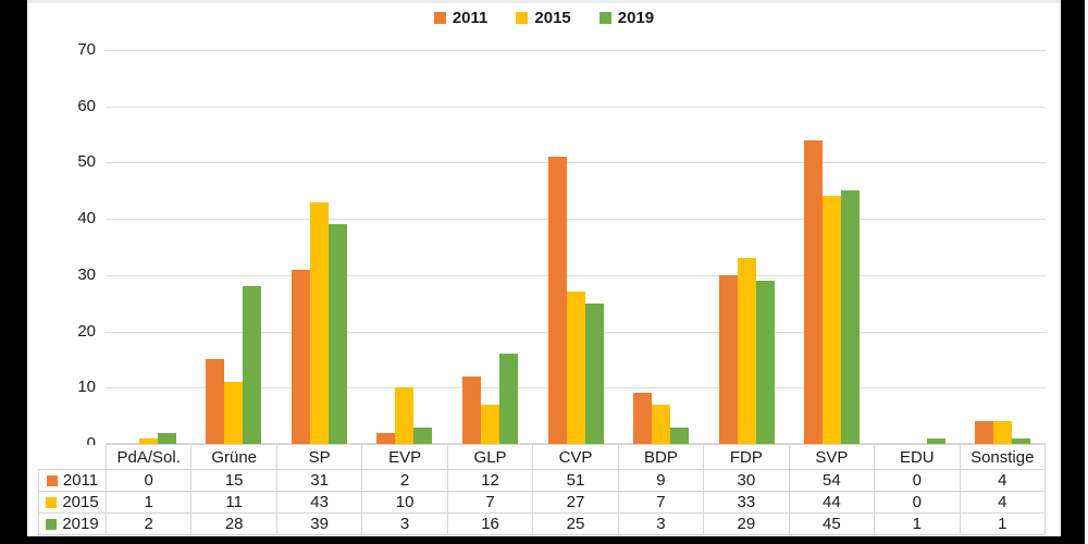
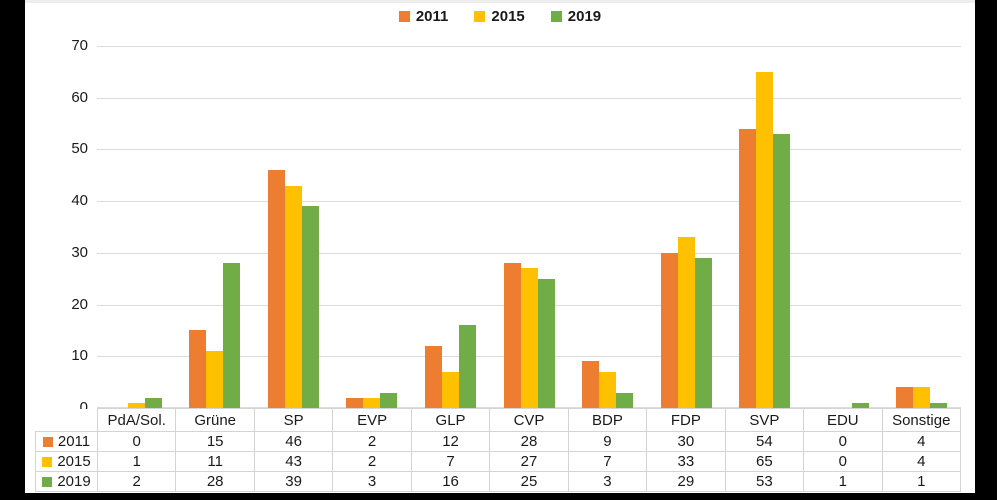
2011/SP: 31 -> 46
2015/EVP: 10 -> 2
2011/CVP: 51 -> 28
2015/SVP: 44 -> 65
2019/SVP: 45 -> 53
